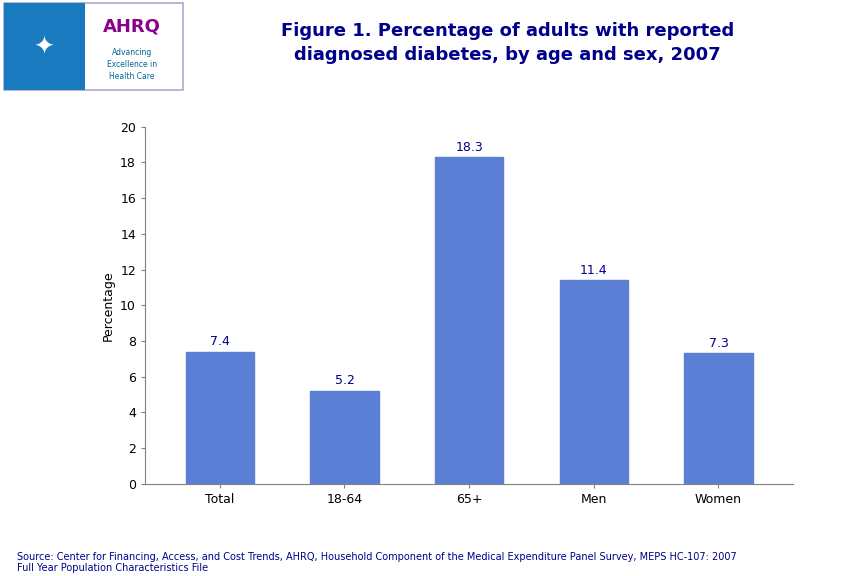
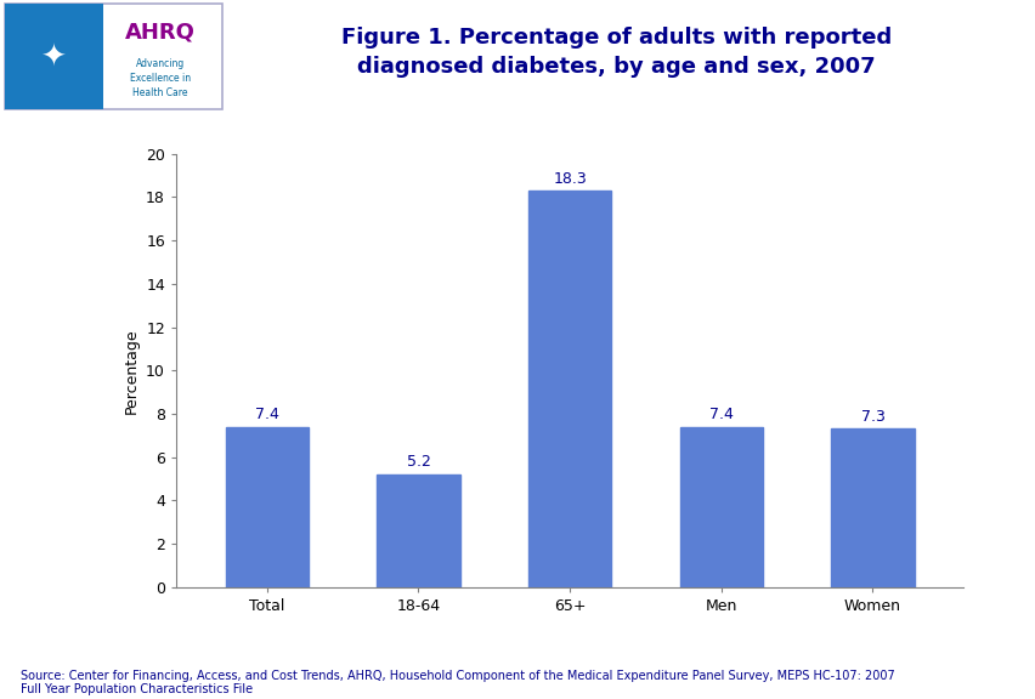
Men: 11.4 -> 7.4
